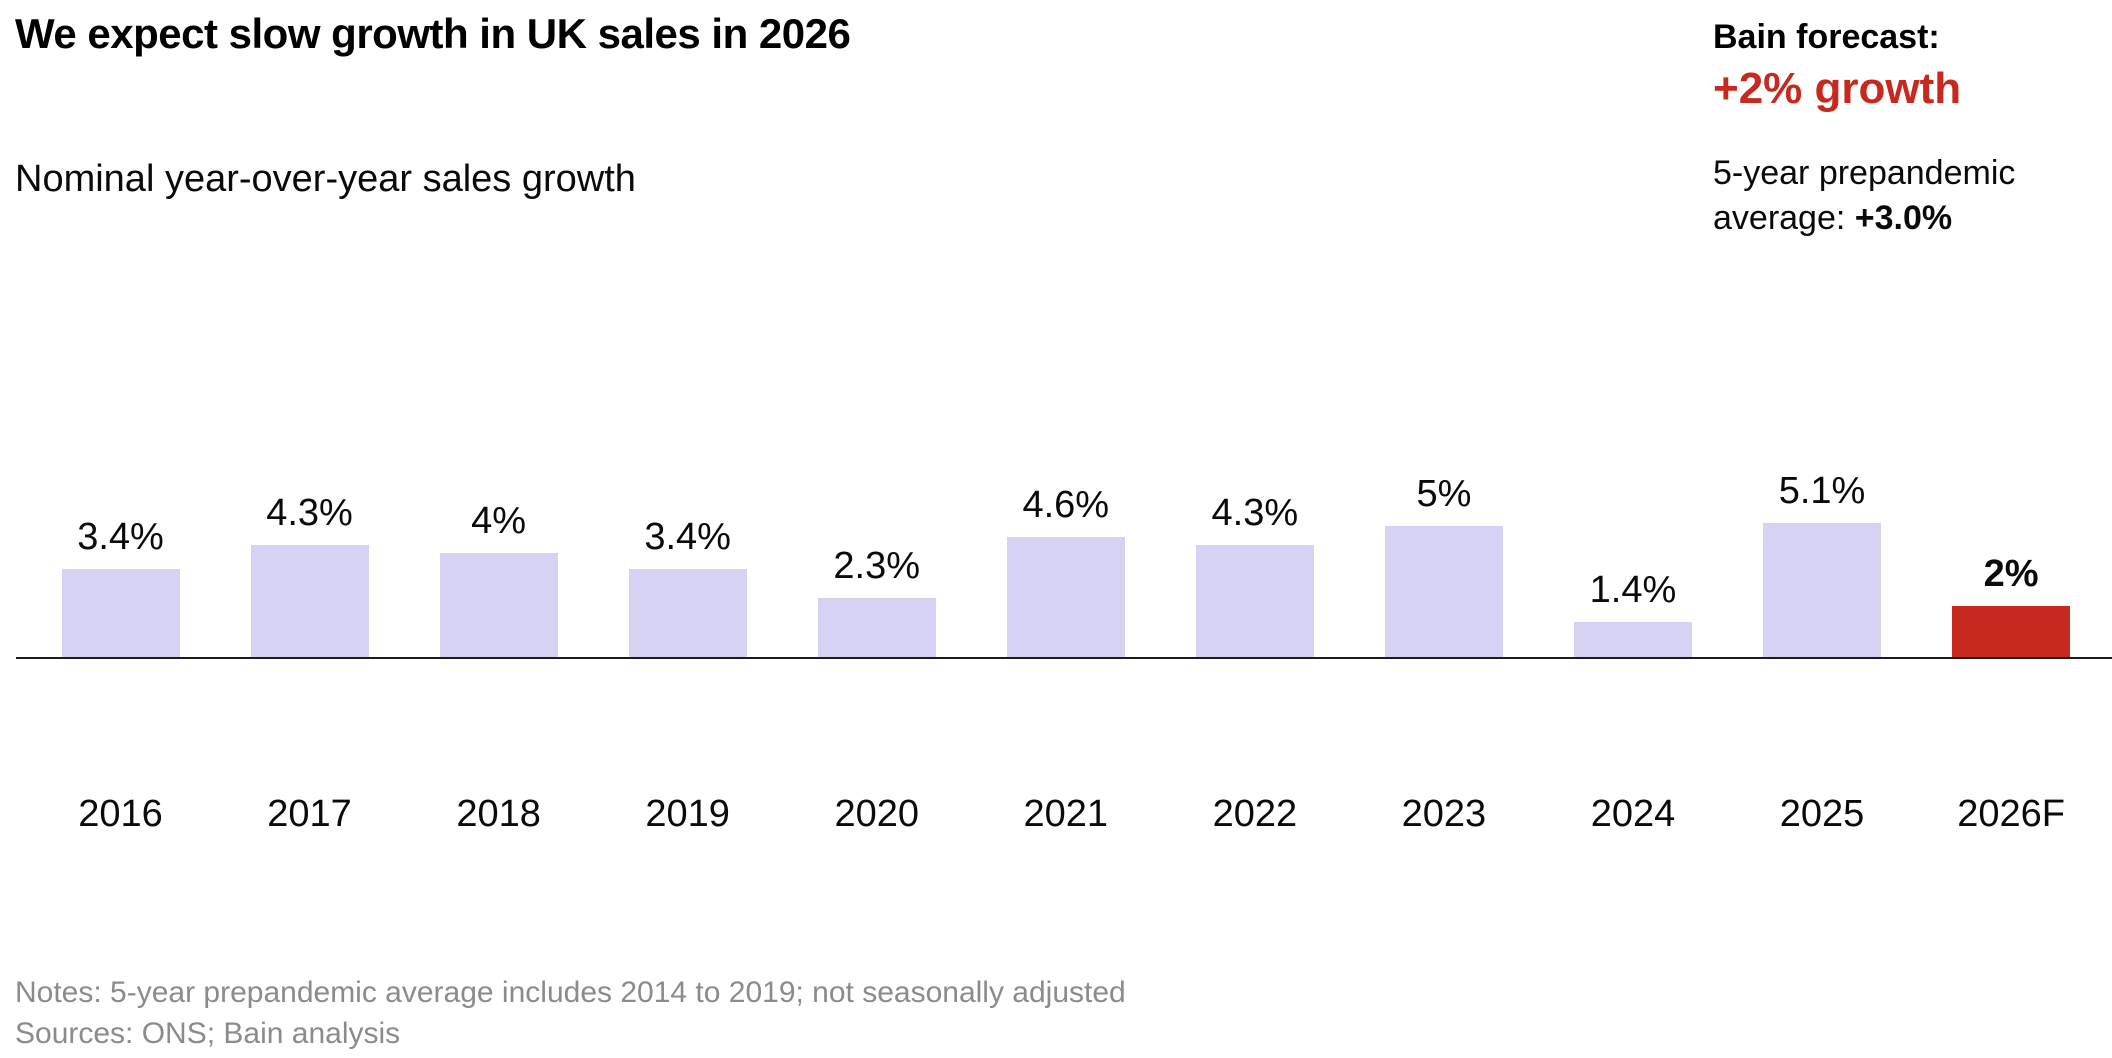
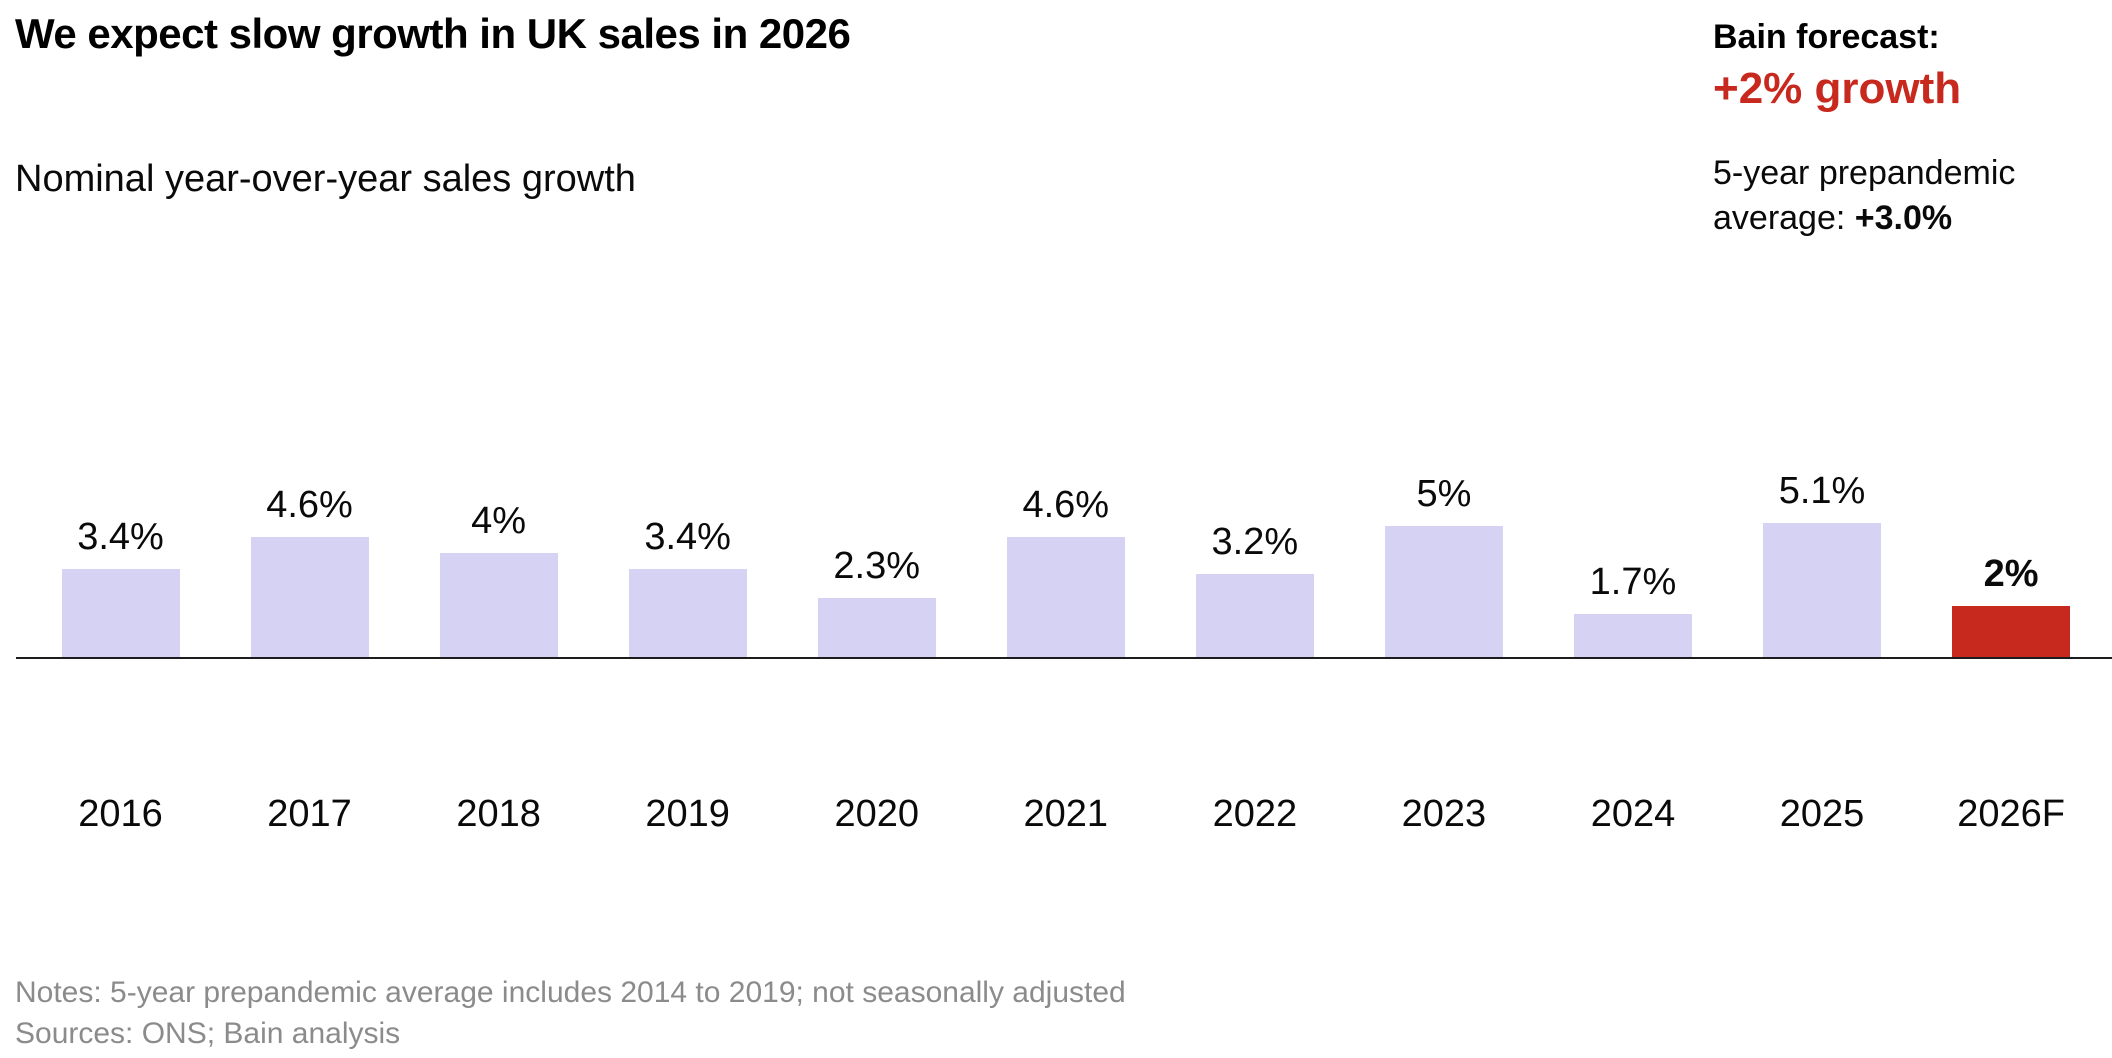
2017: 4.3% -> 4.6%
2022: 4.3% -> 3.2%
2024: 1.4% -> 1.7%
